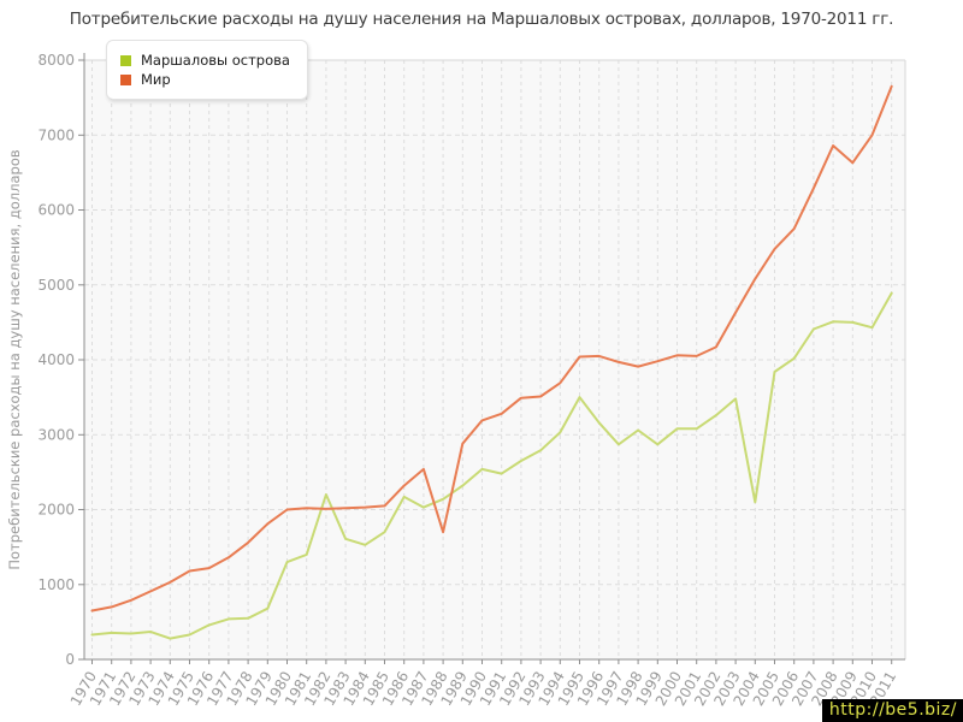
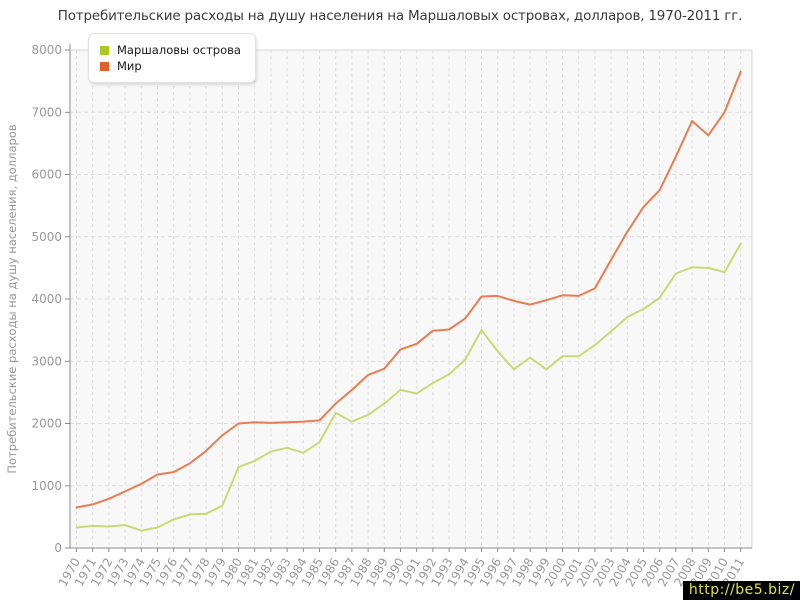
Маршаловы острова/1982: 2200 -> 1600
Мир/1988: 1700 -> 2800
Маршаловы острова/2004: 2100 -> 3700
